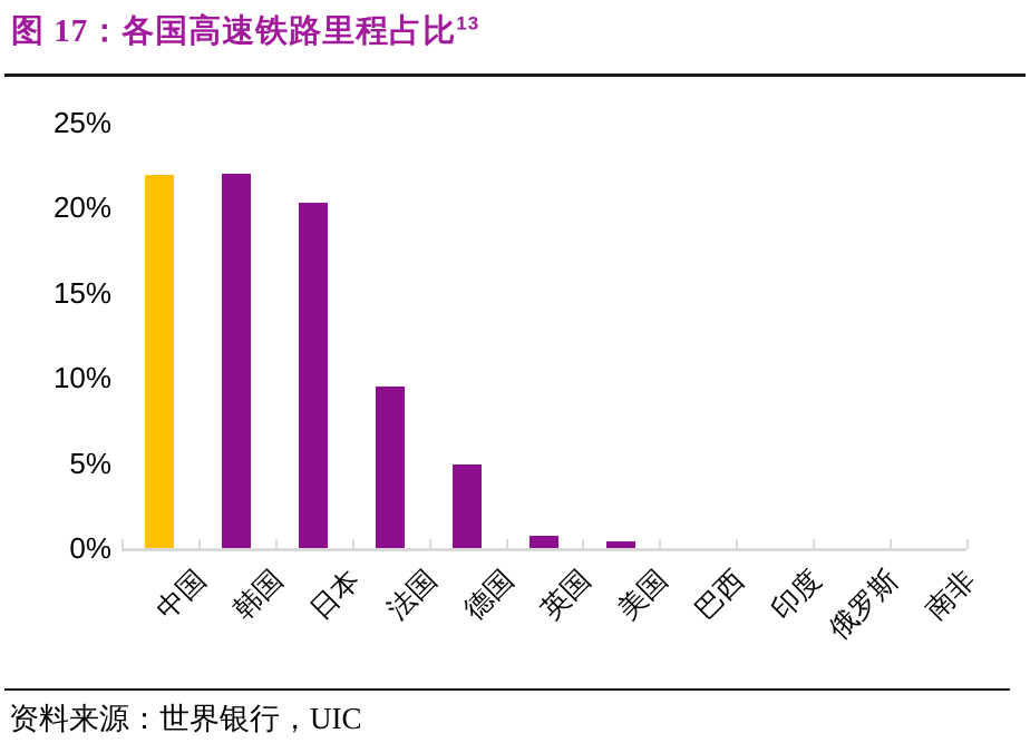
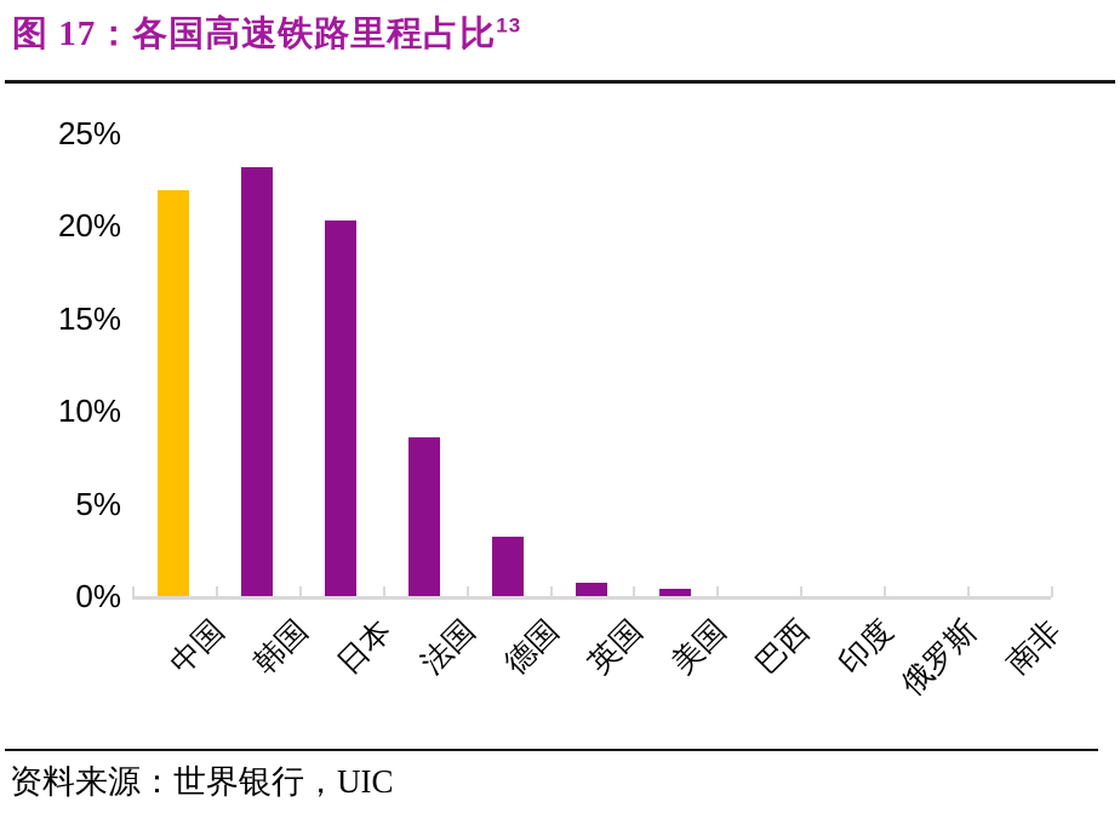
韩国: 22.0% -> 23.2%
法国: 9.5% -> 8.6%
德国: 4.9% -> 3.2%
